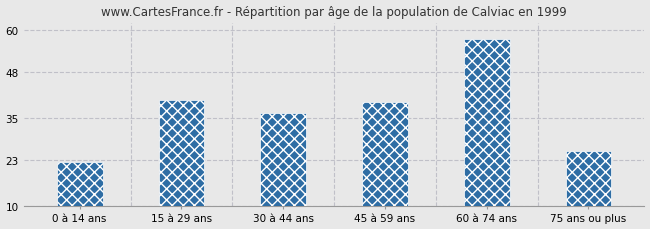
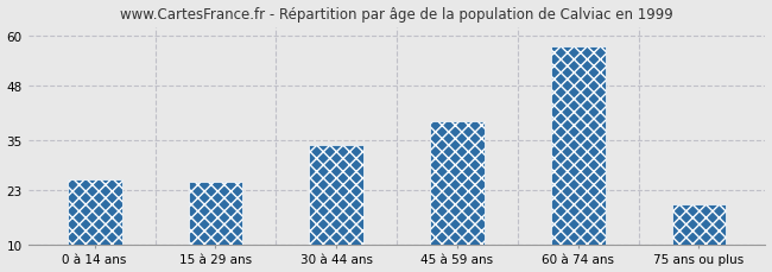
0 à 14 ans: 22.5 -> 25.5
15 à 29 ans: 40.0 -> 25.0
30 à 44 ans: 36.5 -> 33.8
75 ans ou plus: 25.5 -> 19.5
